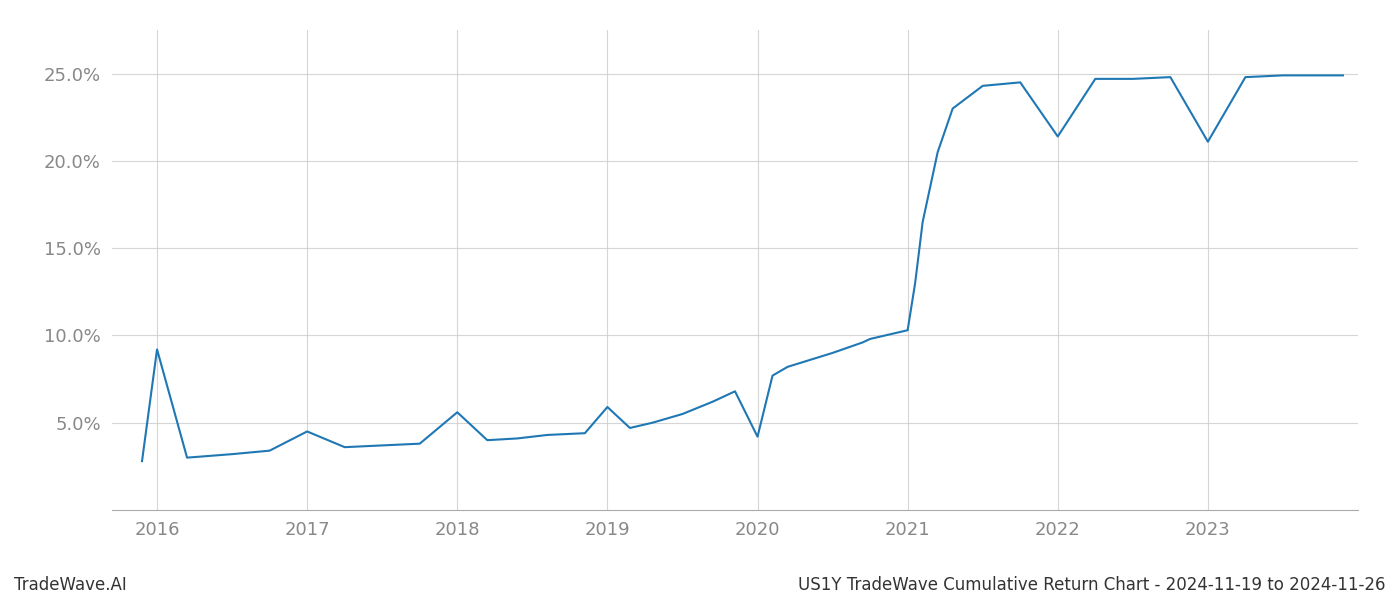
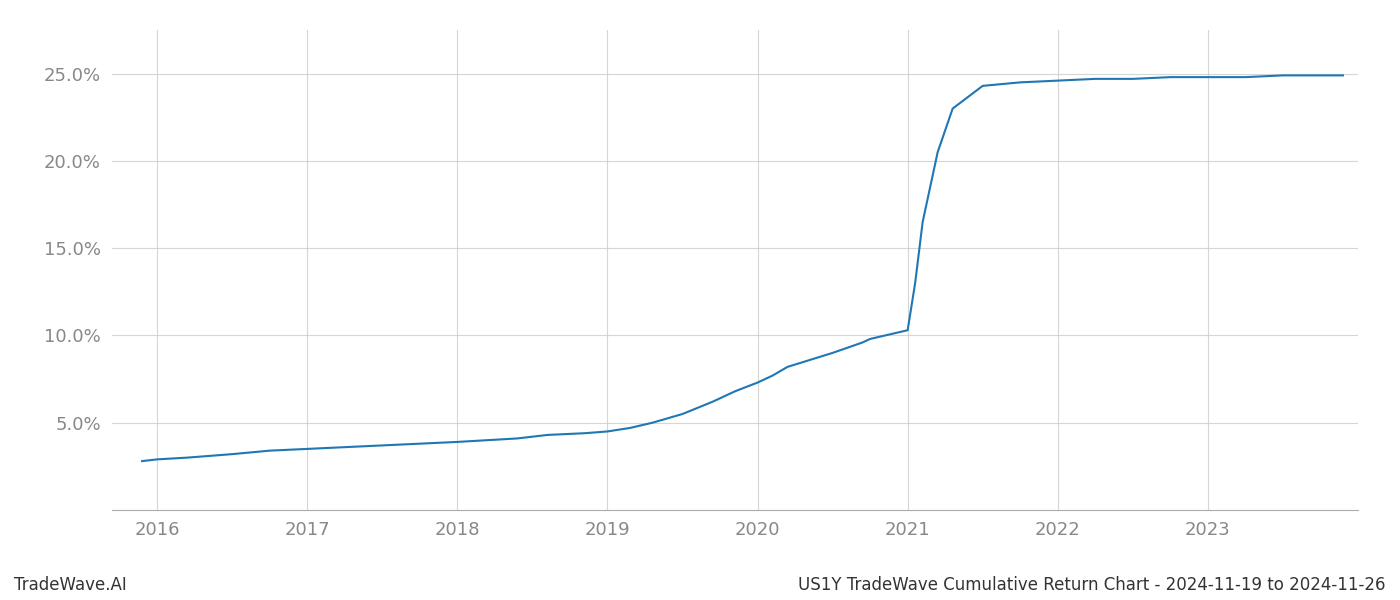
2016: 9.2% -> 2.9%
2017: 4.5% -> 3.5%
2018: 5.6% -> 3.9%
2019: 5.9% -> 4.5%
2020: 4.2% -> 7.3%
2022: 21.4% -> 24.6%
2023: 21.1% -> 24.8%
